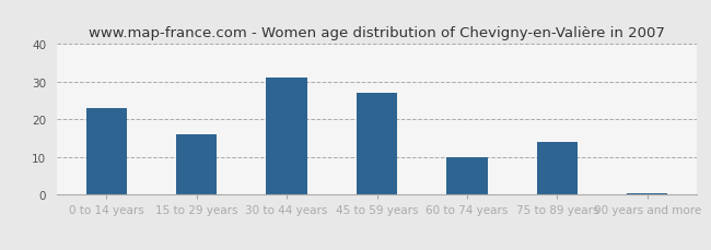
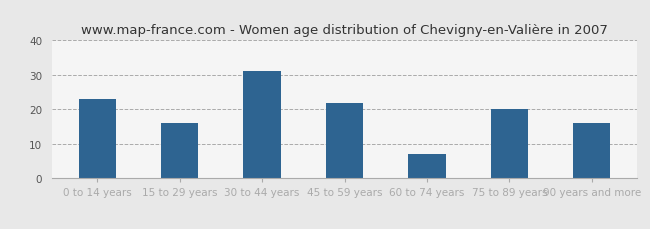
45 to 59 years: 27.0 -> 22.0
60 to 74 years: 10.0 -> 7.0
75 to 89 years: 14.0 -> 20.0
90 years and more: 0.5 -> 16.0
